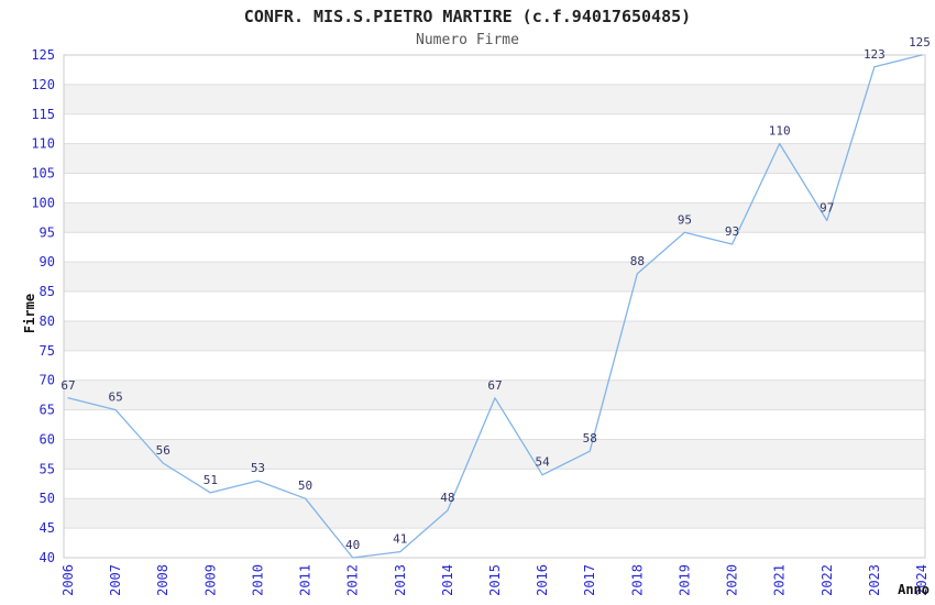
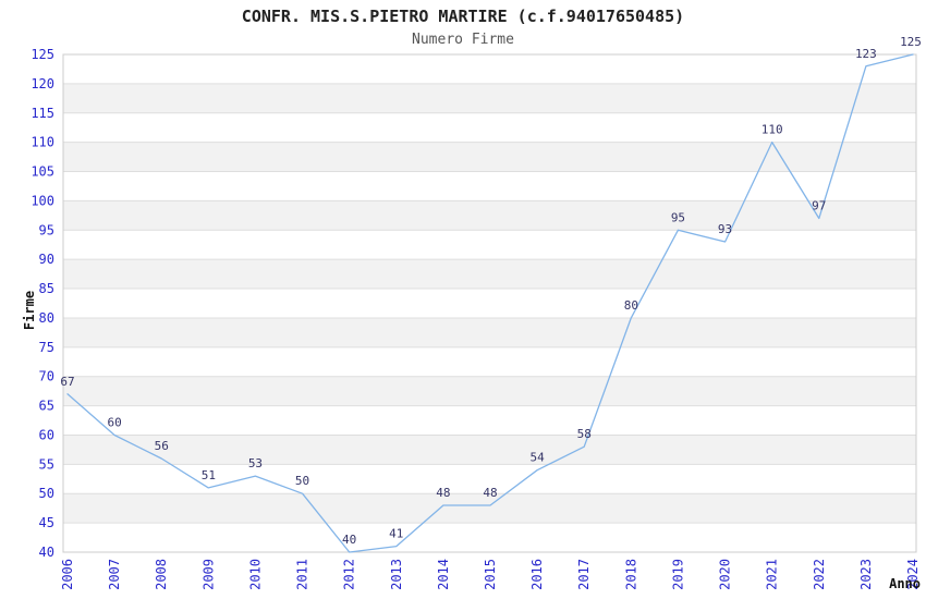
2007: 65 -> 60
2015: 67 -> 48
2018: 88 -> 80
